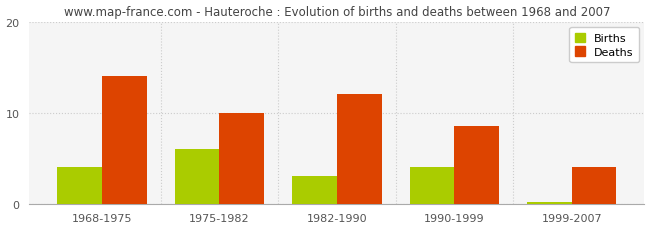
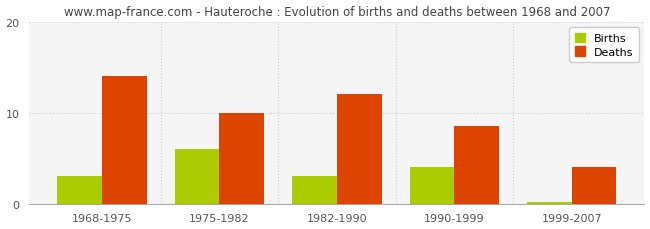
Births/1968-1975: 4.0 -> 3.0
